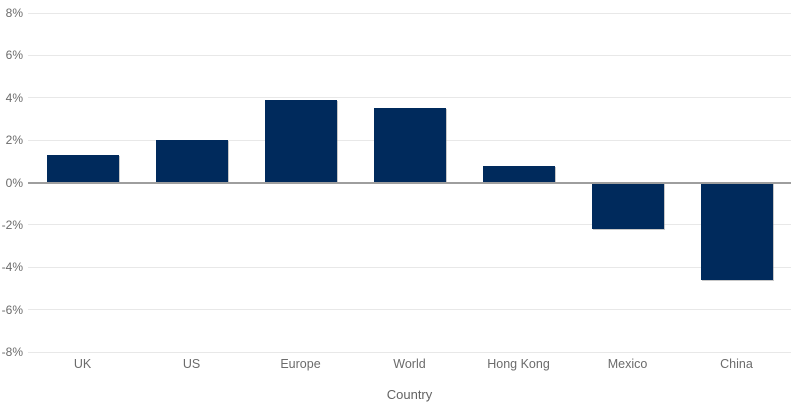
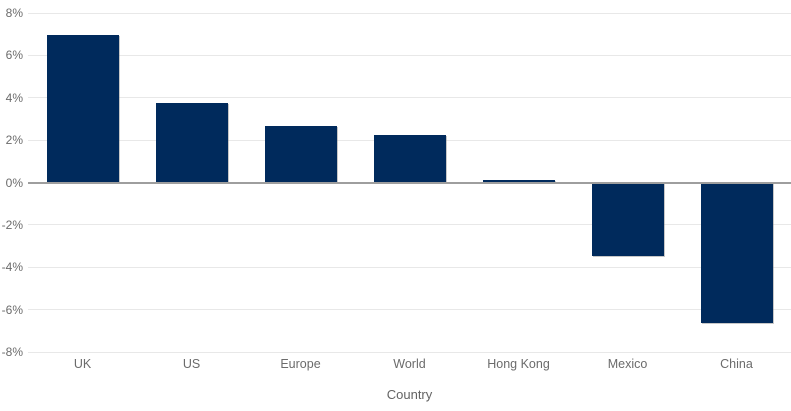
UK: 1.3% -> 7.0%
US: 2.0% -> 3.8%
Europe: 3.9% -> 2.6%
World: 3.5% -> 2.2%
Hong Kong: 0.8% -> 0.1%
Mexico: -2.2% -> -3.5%
China: -4.6% -> -6.7%
